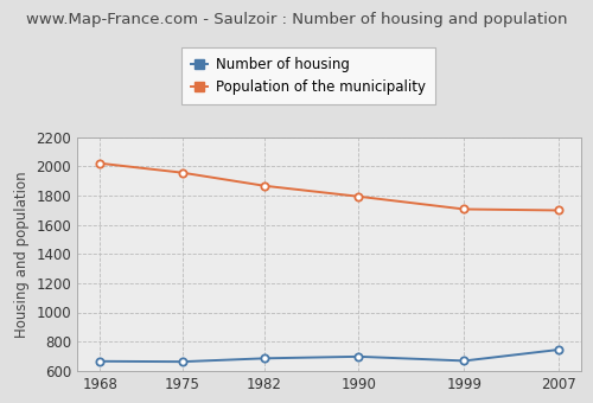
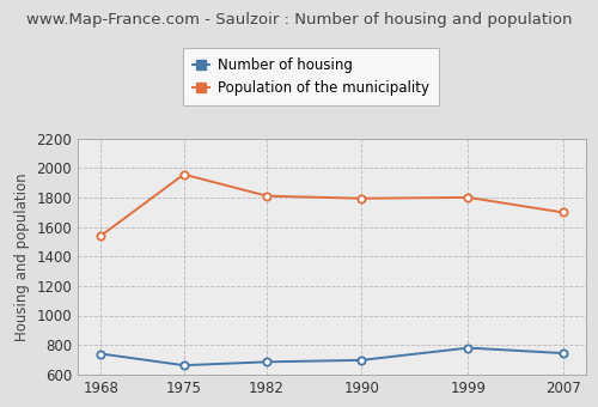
Number of housing/1968: 660 -> 740
Population of the municipality/1968: 2020 -> 1540
Population of the municipality/1982: 1870 -> 1810
Number of housing/1999: 670 -> 780
Population of the municipality/1999: 1710 -> 1800
